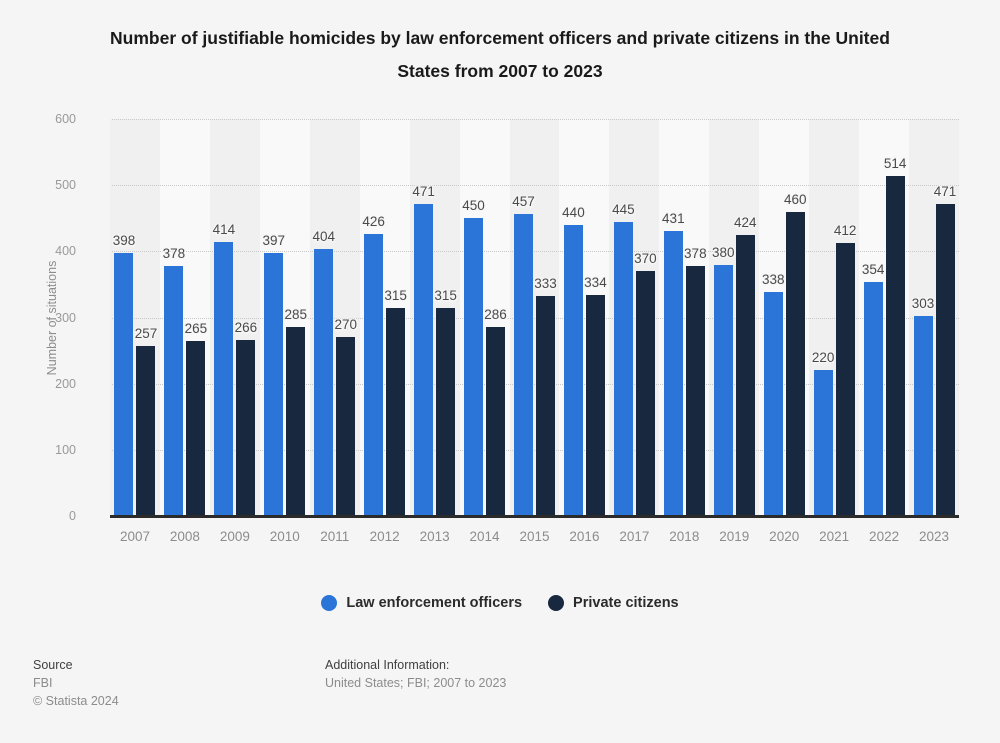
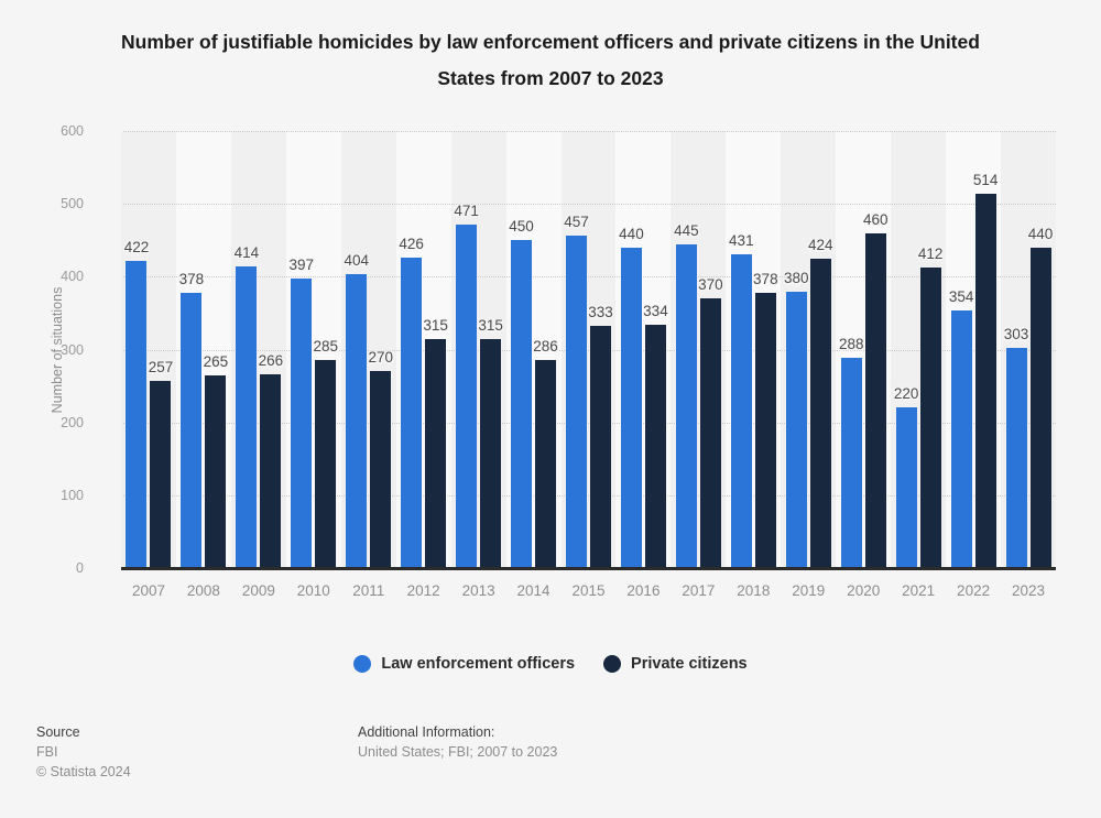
Law enforcement officers/2007: 398 -> 422
Law enforcement officers/2020: 338 -> 288
Private citizens/2023: 471 -> 440
